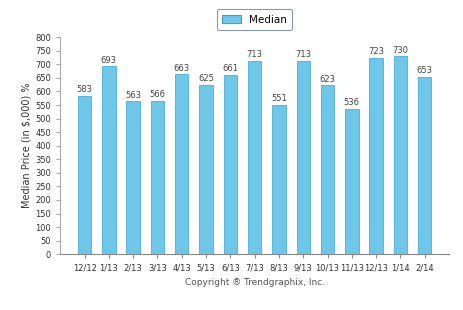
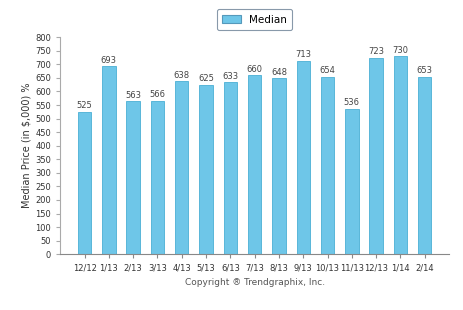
12/12: 583 -> 525
4/13: 663 -> 638
6/13: 661 -> 633
7/13: 713 -> 660
8/13: 551 -> 648
10/13: 623 -> 654
